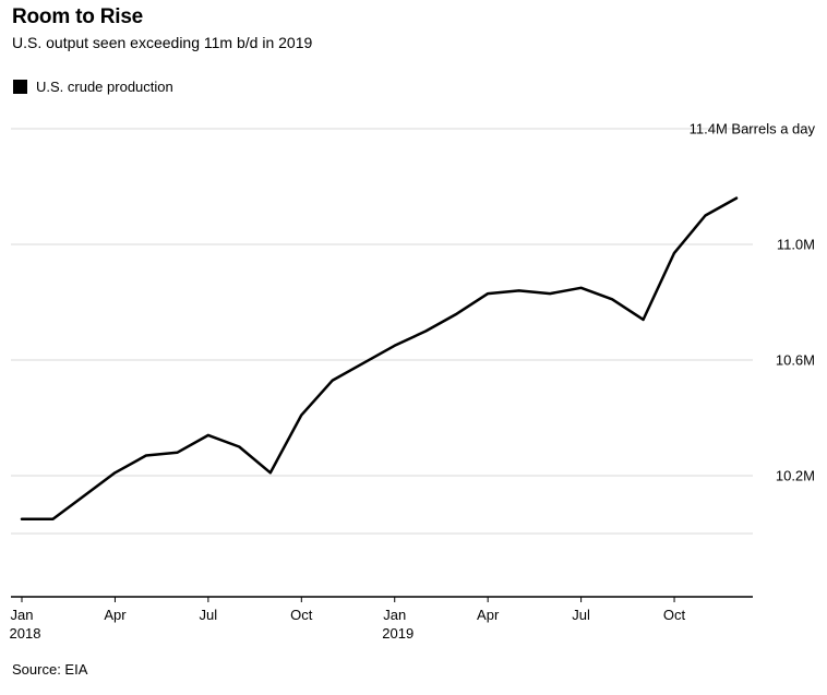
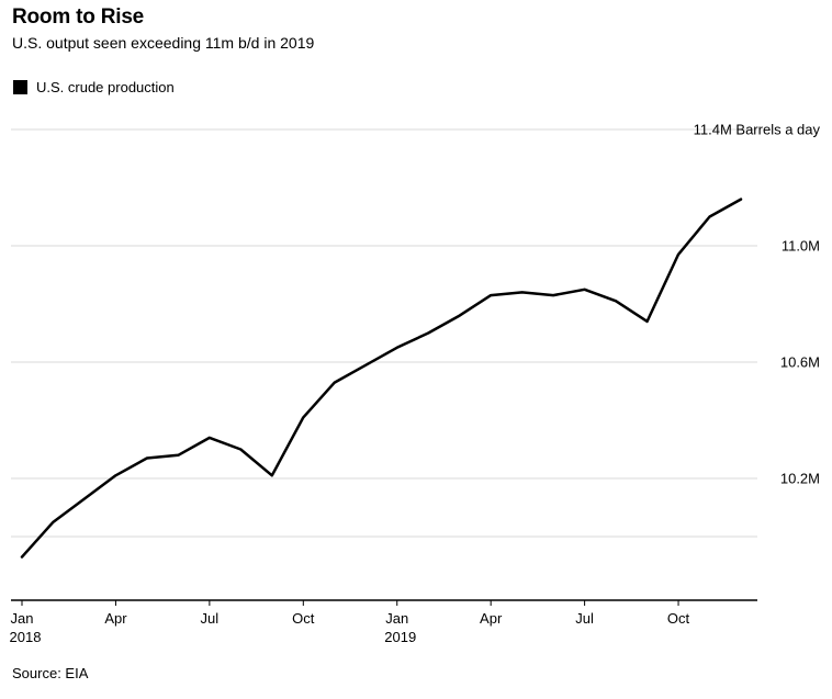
Jan 2018: 10.05M -> 9.93M
